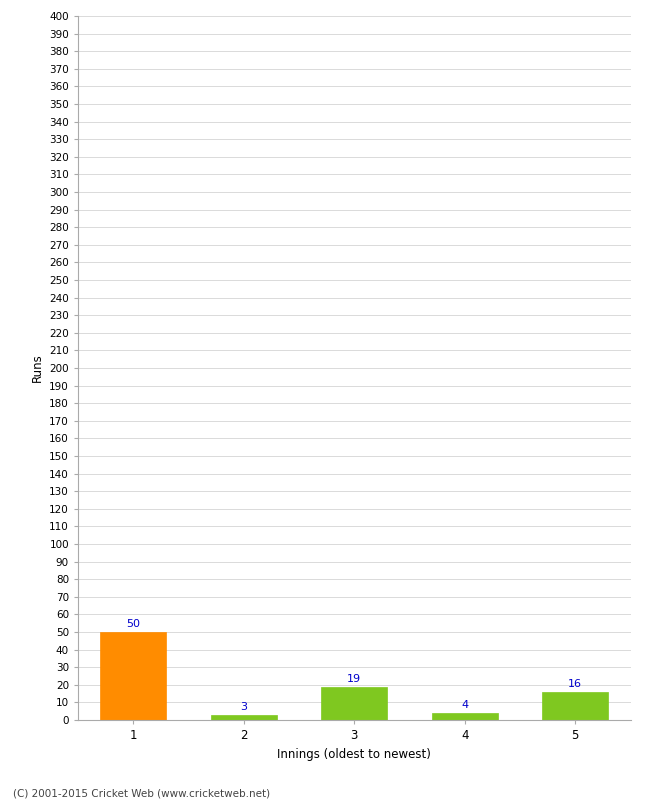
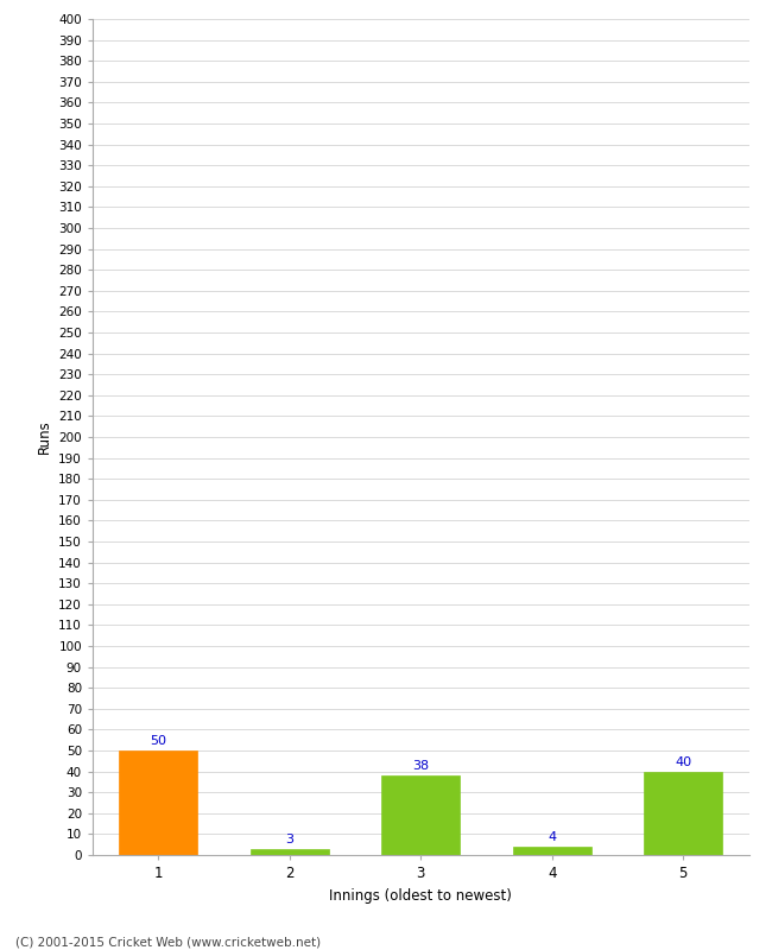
3: 19 -> 38
5: 16 -> 40
